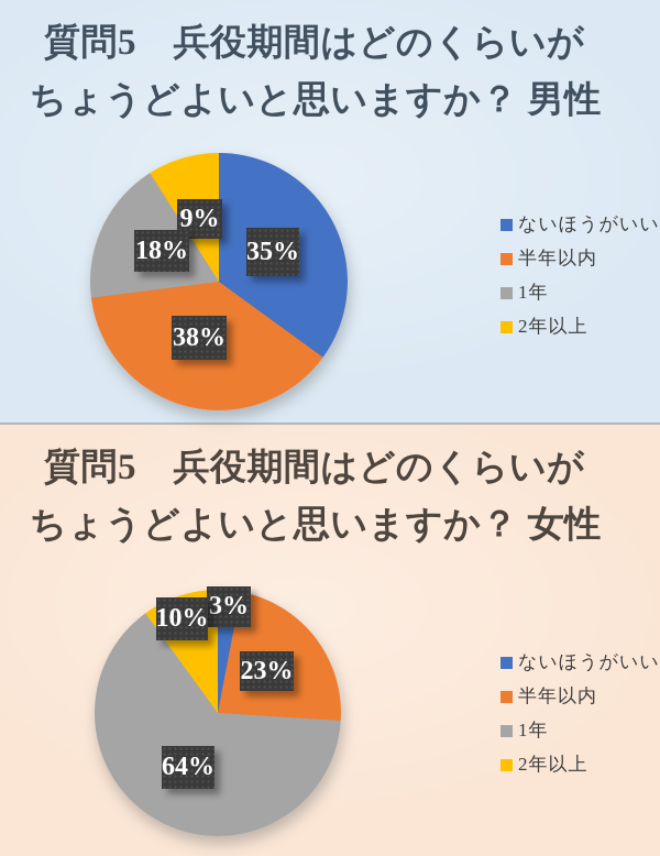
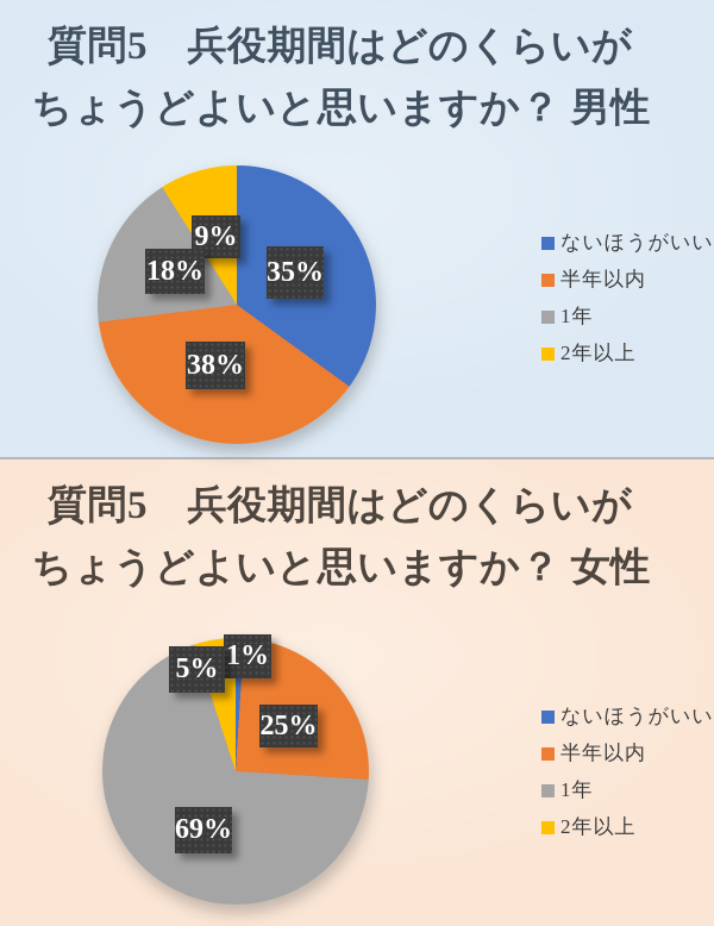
質問5 兵役期間はどのくらいがちょうどよいと思いますか？ 女性/ないほうがいい: 3% -> 1%
質問5 兵役期間はどのくらいがちょうどよいと思いますか？ 女性/半年以内: 23% -> 25%
質問5 兵役期間はどのくらいがちょうどよいと思いますか？ 女性/1年: 64% -> 69%
質問5 兵役期間はどのくらいがちょうどよいと思いますか？ 女性/2年以上: 10% -> 5%
